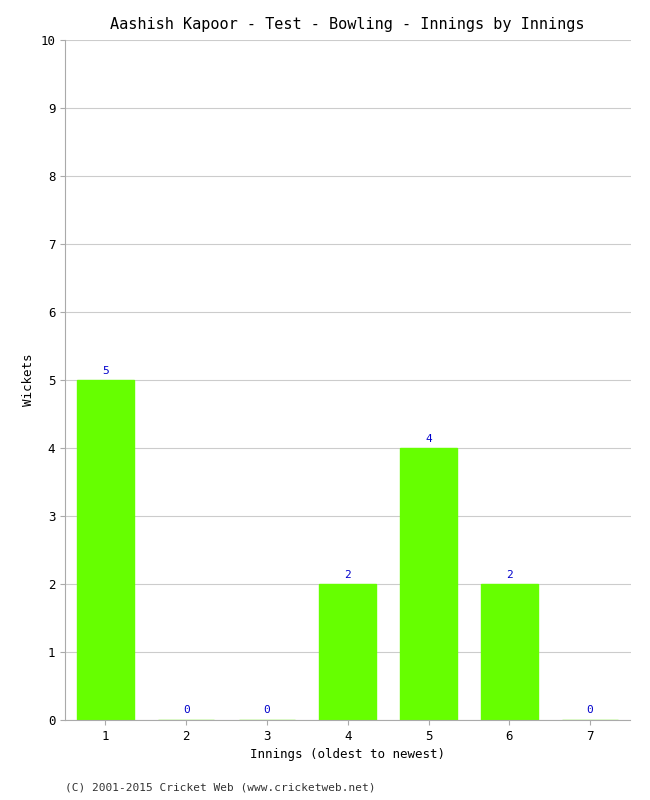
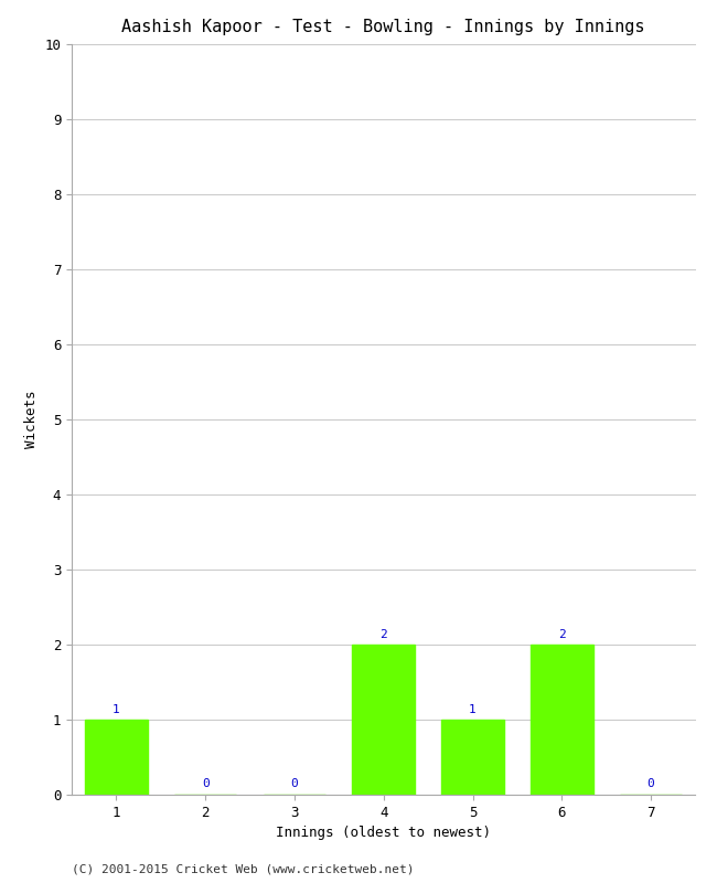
1: 5 -> 1
5: 4 -> 1
